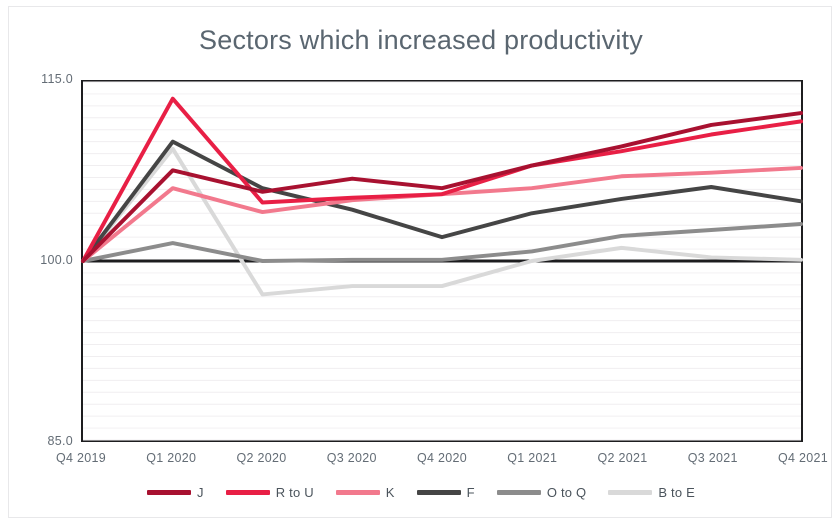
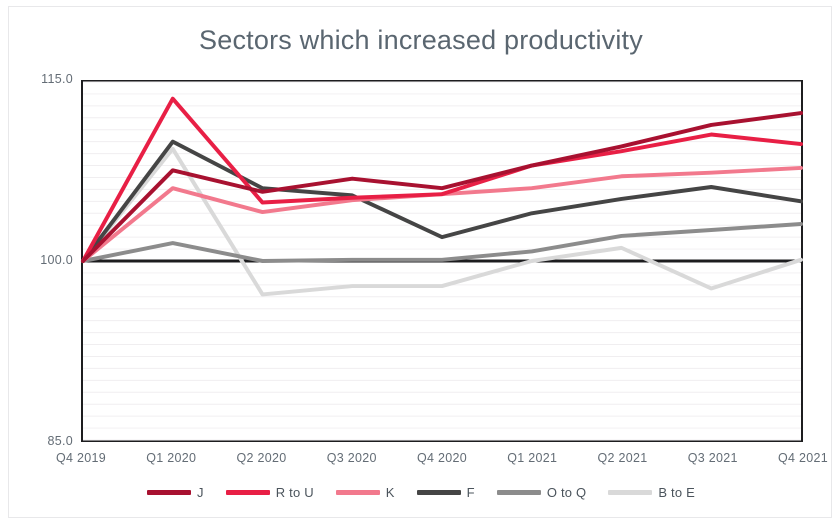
F/Q3 2020: 104.3 -> 105.5
B to E/Q3 2021: 100.3 -> 97.7
R to U/Q4 2021: 111.7 -> 109.8
